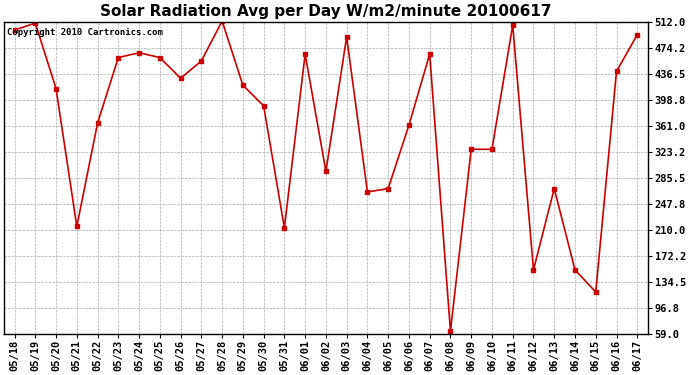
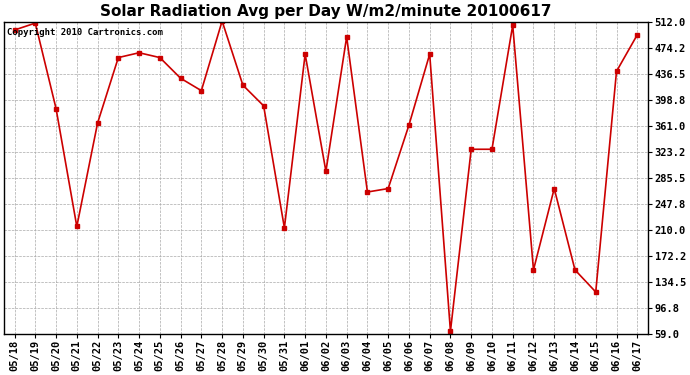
05/20: 415 -> 386
05/27: 455 -> 412
